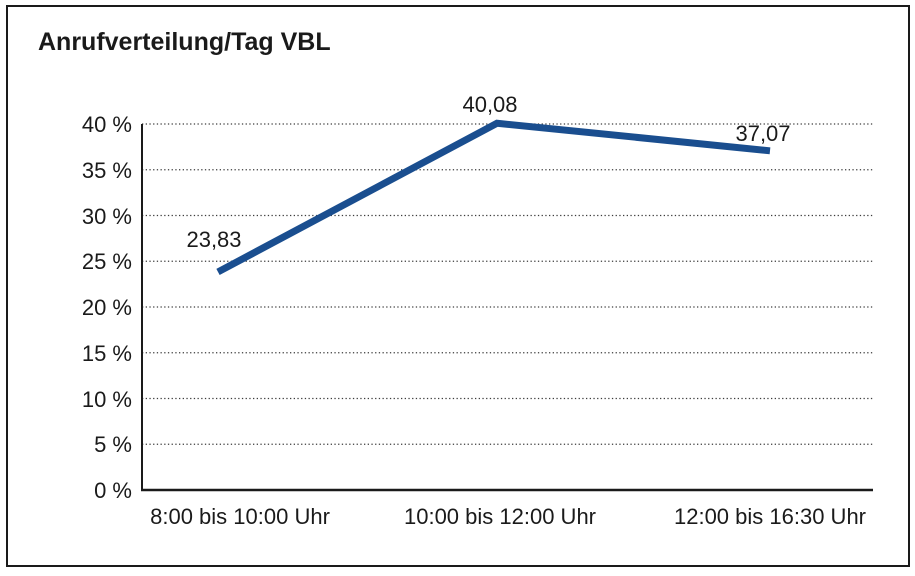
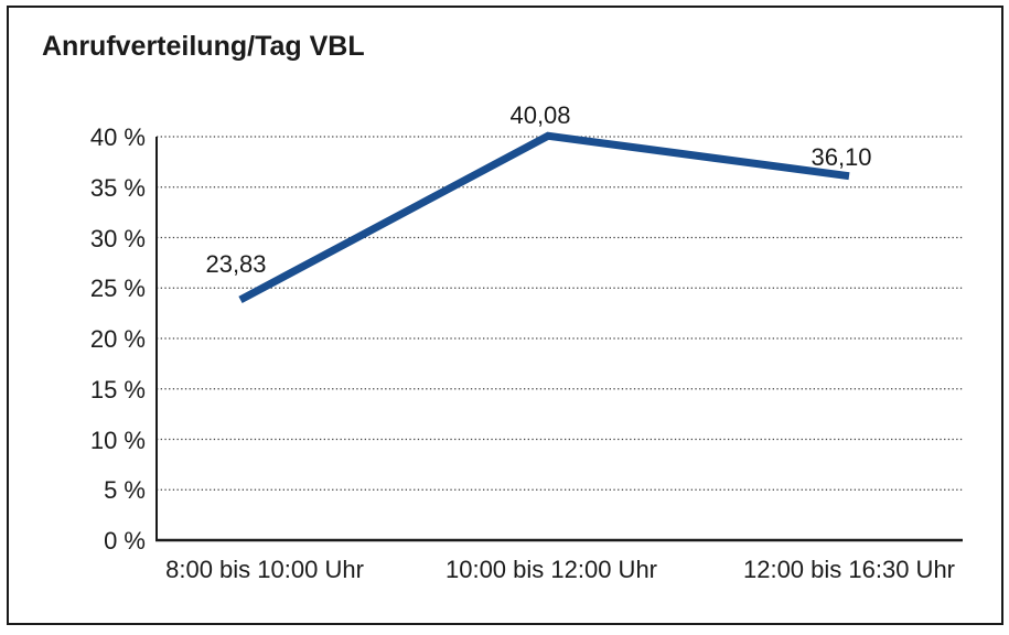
12:00 bis 16:30 Uhr: 37,07 -> 36,10
